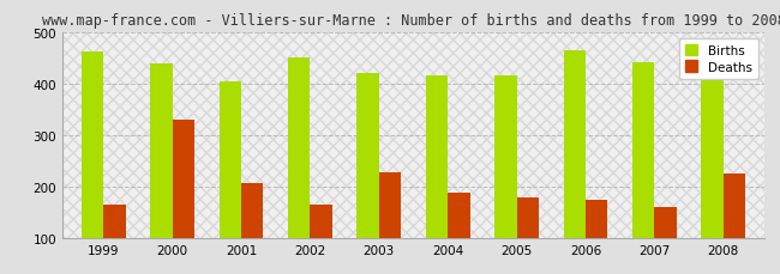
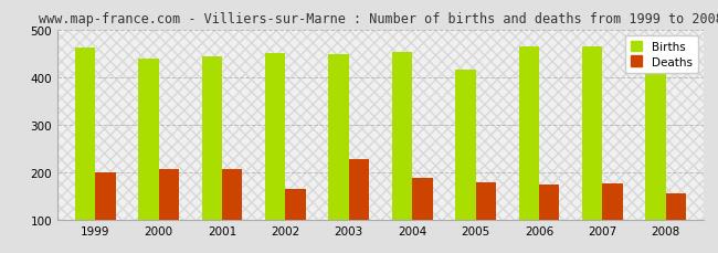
Deaths/1999: 165 -> 200
Deaths/2000: 330 -> 206
Births/2001: 405 -> 443
Births/2003: 420 -> 448
Births/2004: 415 -> 452
Births/2007: 440 -> 465
Deaths/2007: 160 -> 176
Deaths/2008: 225 -> 157
